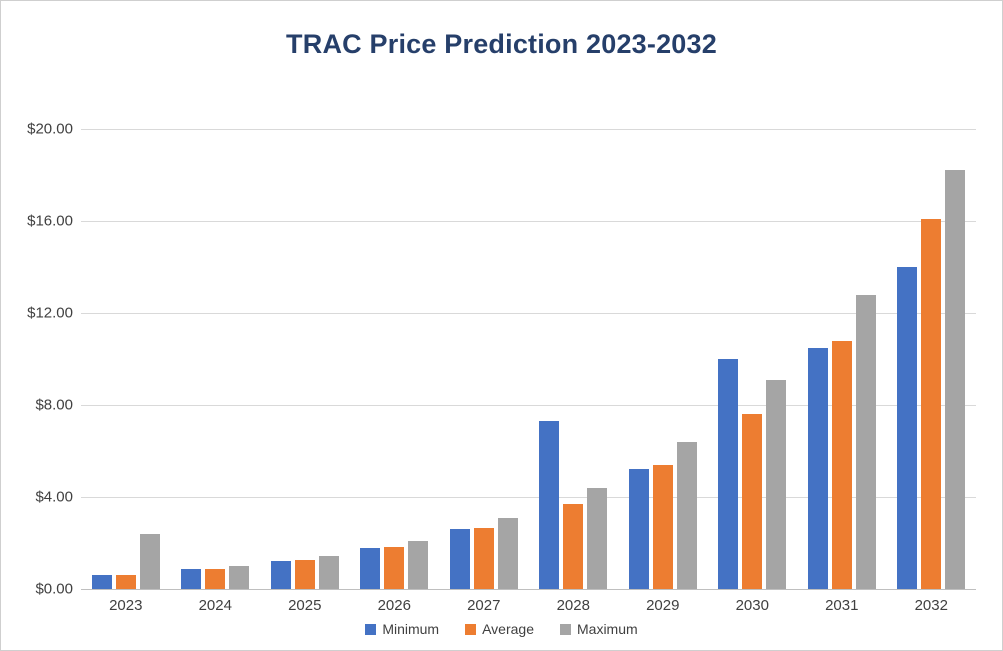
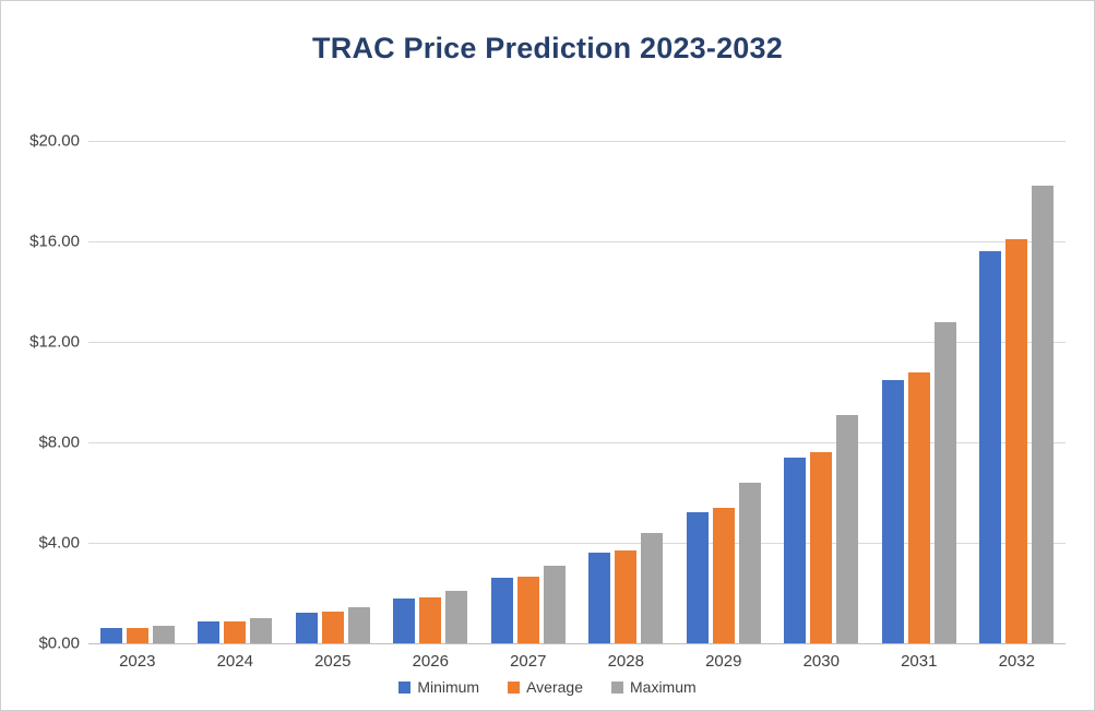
Maximum/2023: $2.4 -> $0.7
Minimum/2028: $7.3 -> $3.6
Minimum/2030: $10.0 -> $7.4
Minimum/2032: $14.0 -> $15.6
